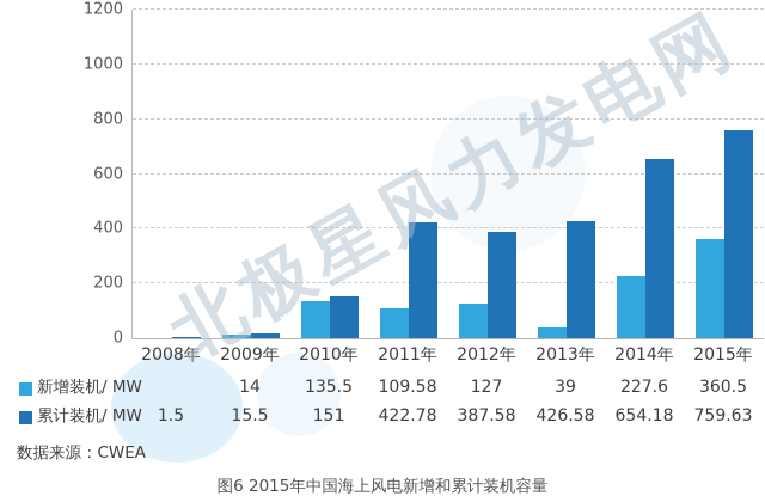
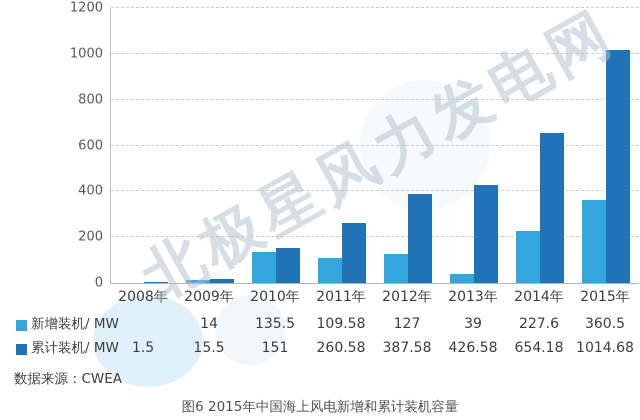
累计装机/ MW/2011年: 422.78 -> 260.58
累计装机/ MW/2015年: 759.63 -> 1014.68
